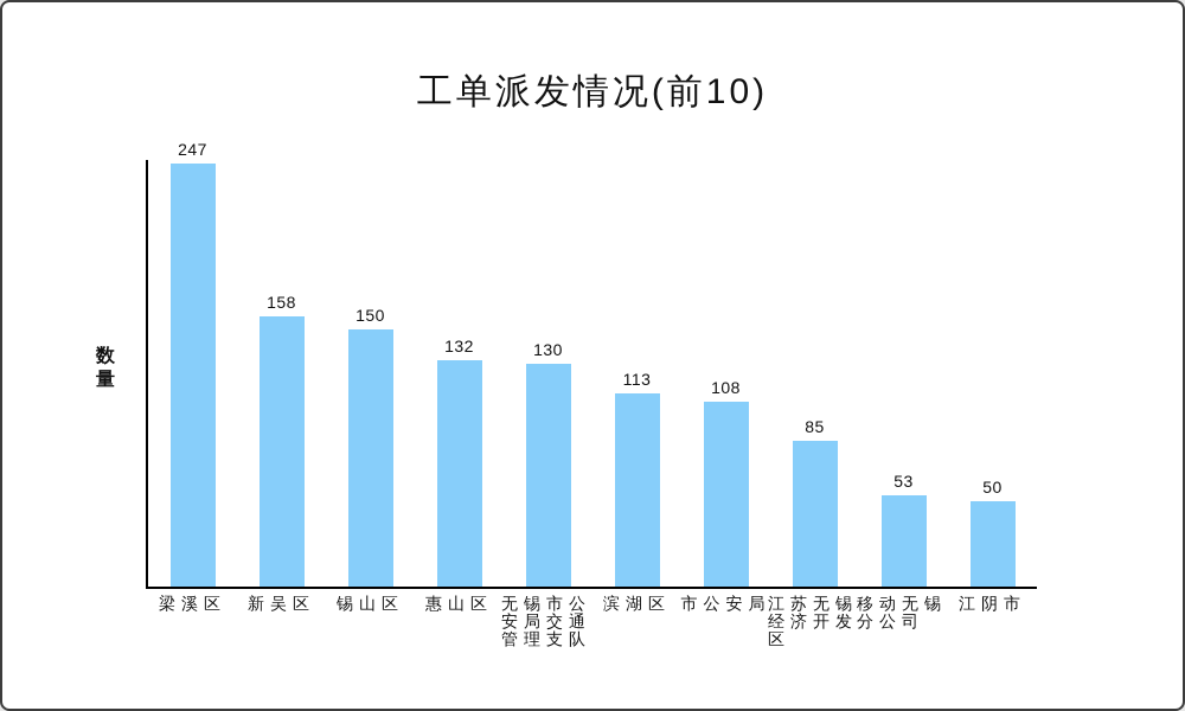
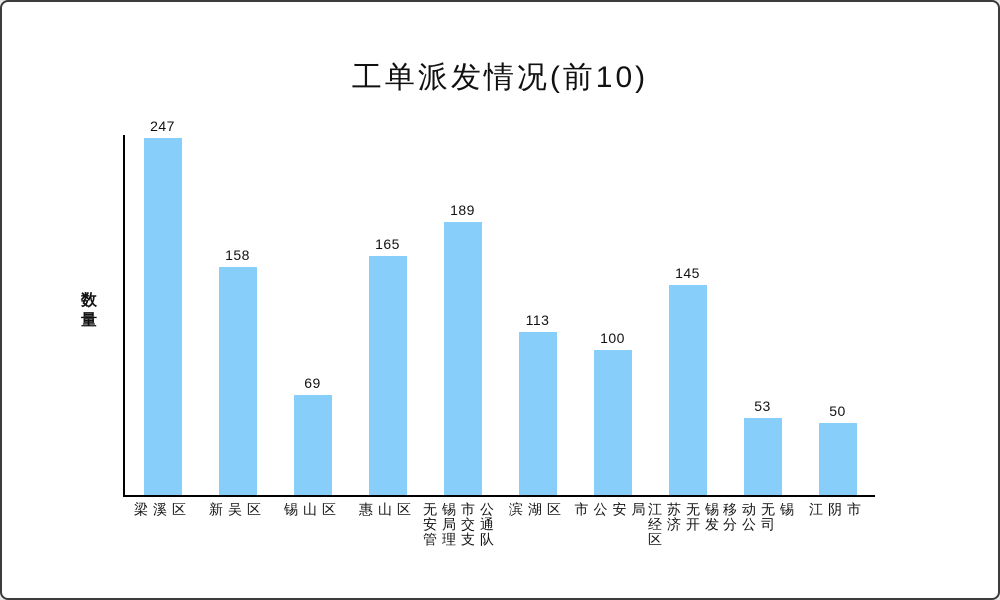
锡山区: 150 -> 69
惠山区: 132 -> 165
无锡市公安局交通管理支队: 130 -> 189
市公安局: 108 -> 100
江苏无锡经济开发区: 85 -> 145
